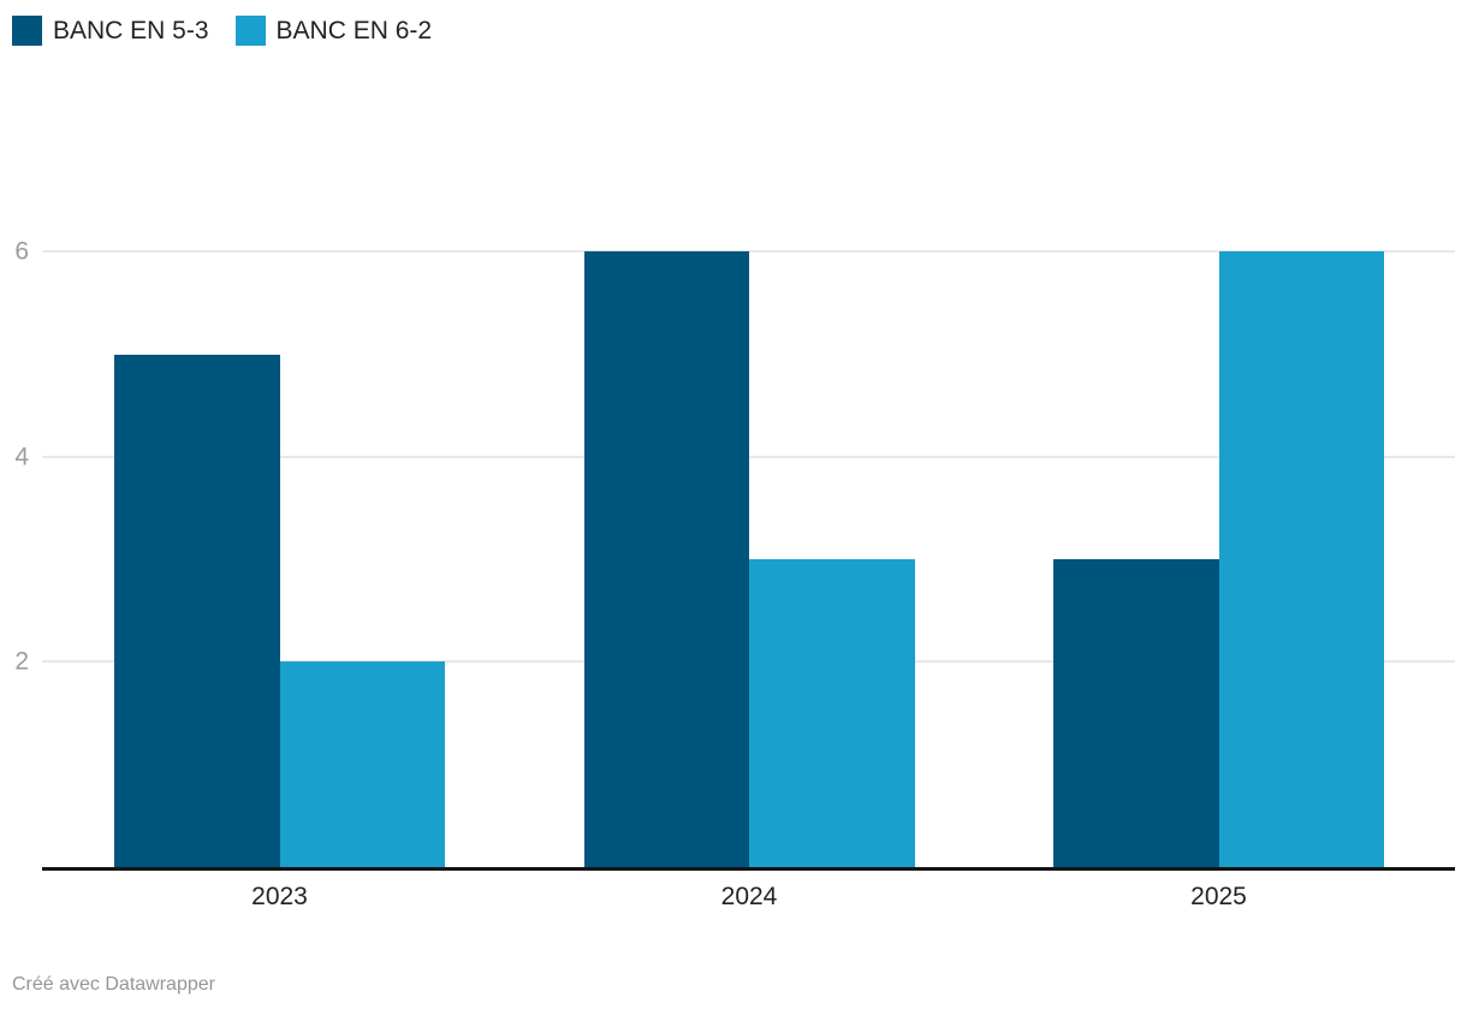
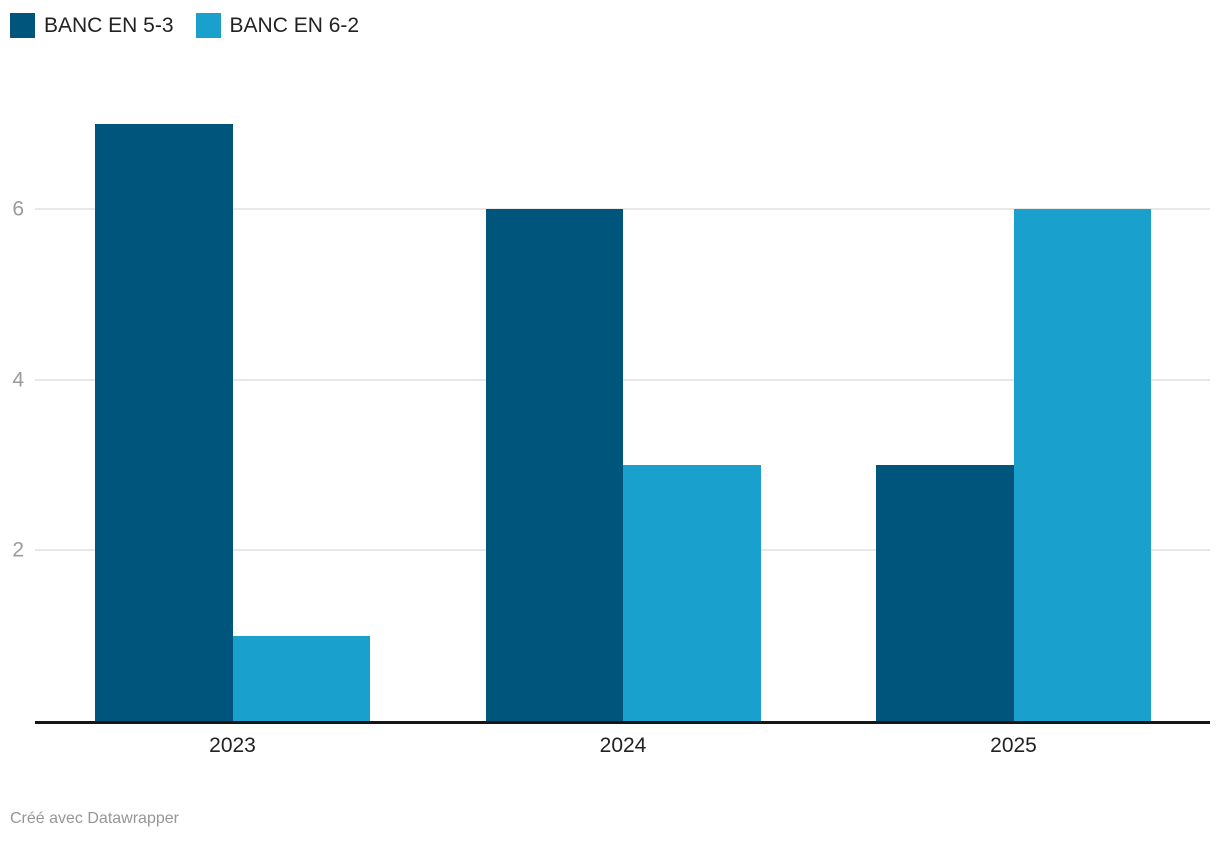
BANC EN 5-3/2023: 5 -> 7
BANC EN 6-2/2023: 2 -> 1
